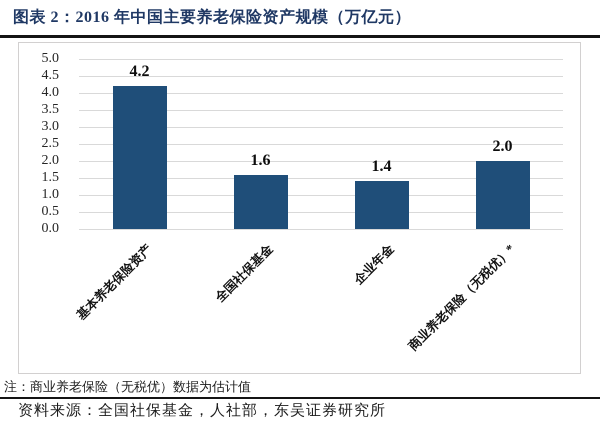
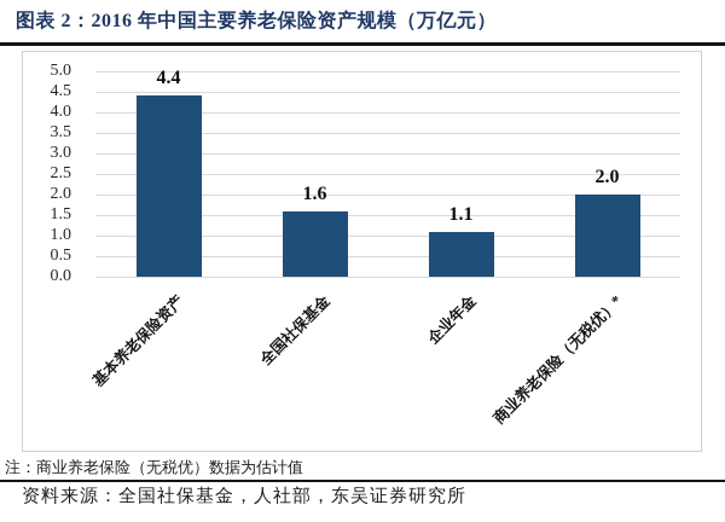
基本养老保险资产: 4.2 -> 4.4
企业年金: 1.4 -> 1.1
